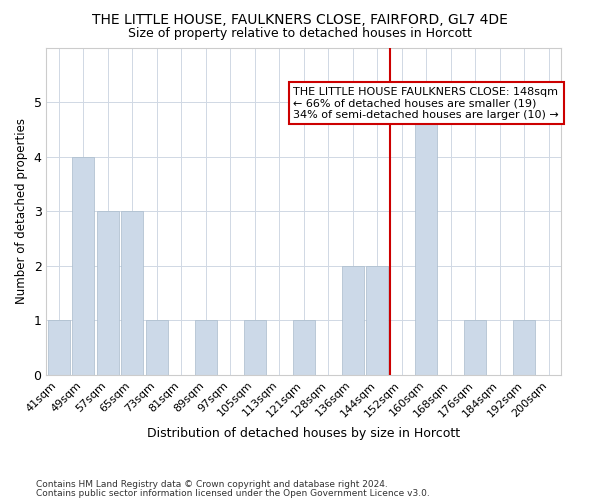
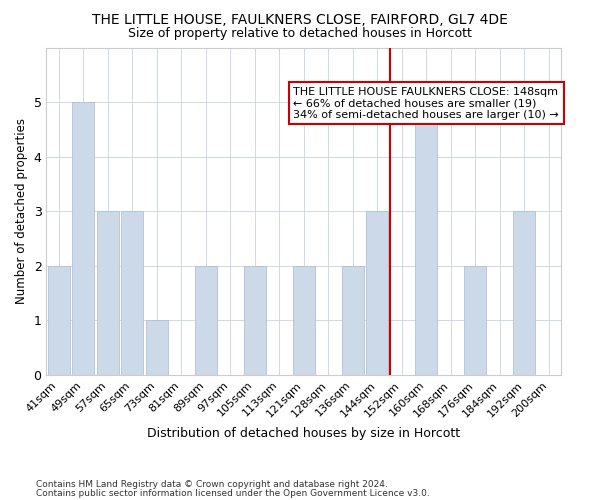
41sqm: 1 -> 2
49sqm: 4 -> 5
89sqm: 1 -> 2
105sqm: 1 -> 2
121sqm: 1 -> 2
144sqm: 2 -> 3
176sqm: 1 -> 2
192sqm: 1 -> 3
